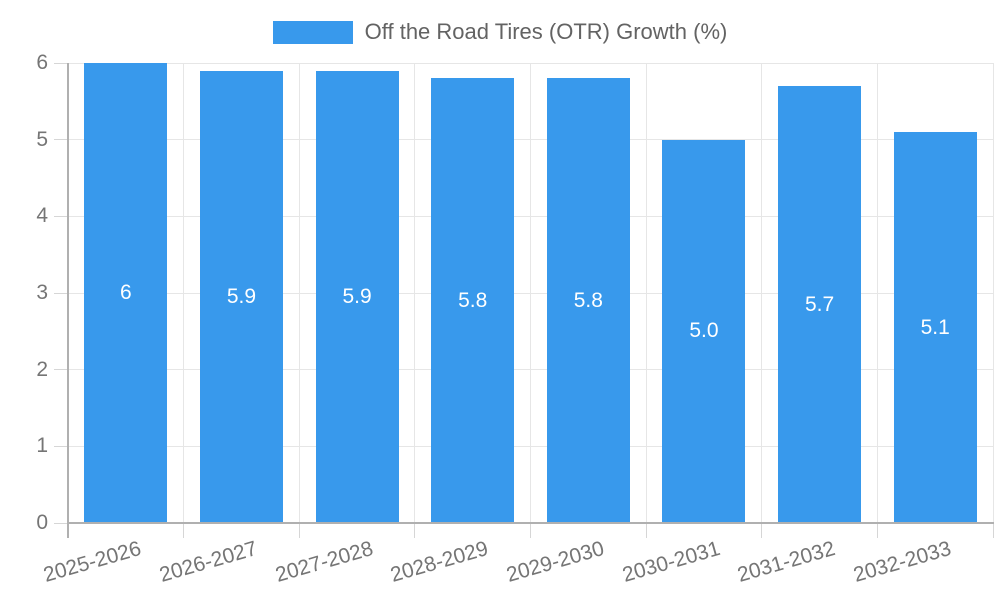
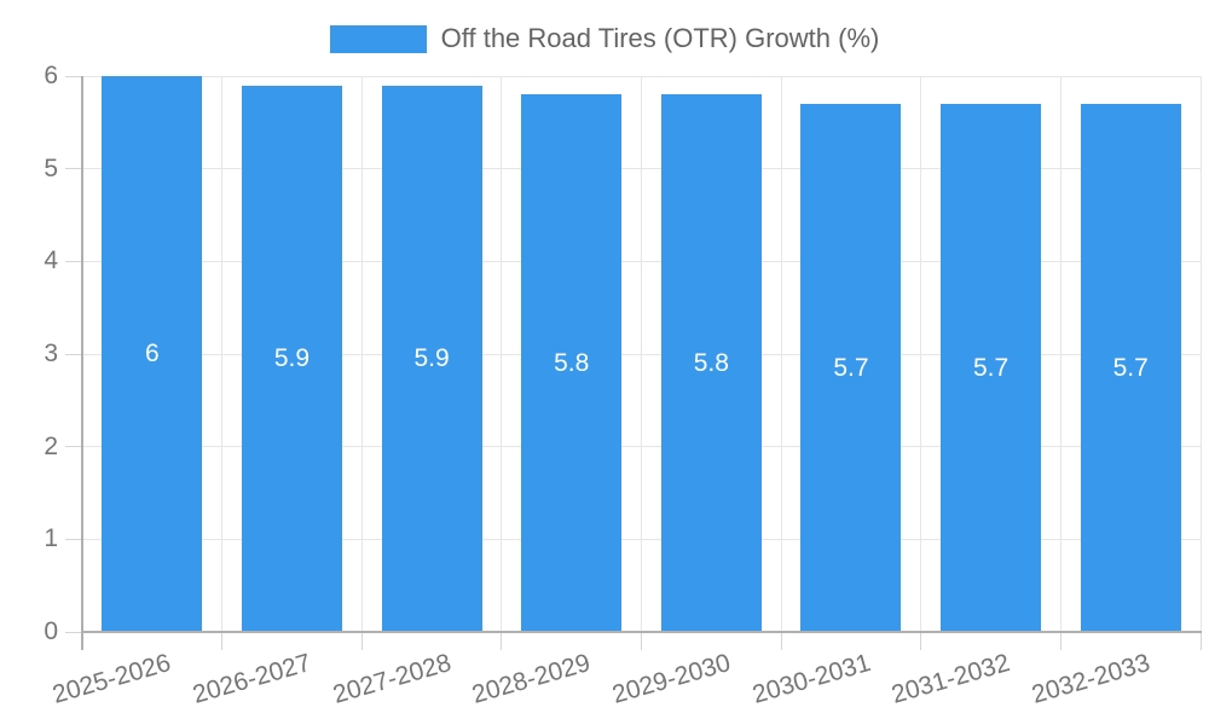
2030-2031: 5.0 -> 5.7
2032-2033: 5.1 -> 5.7
